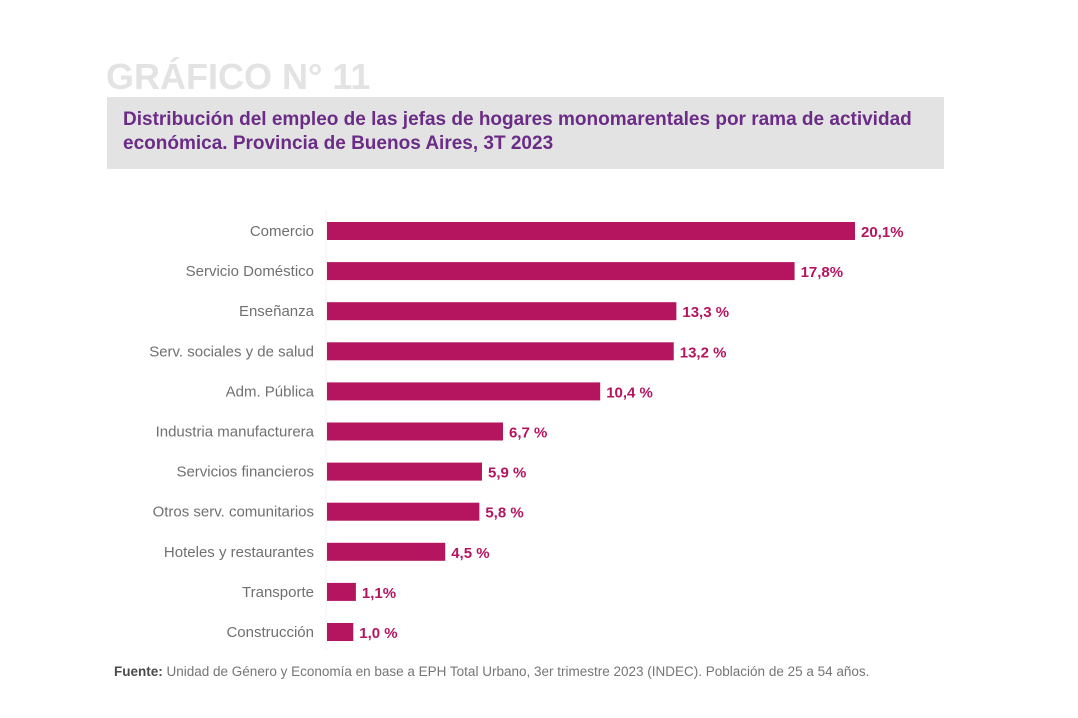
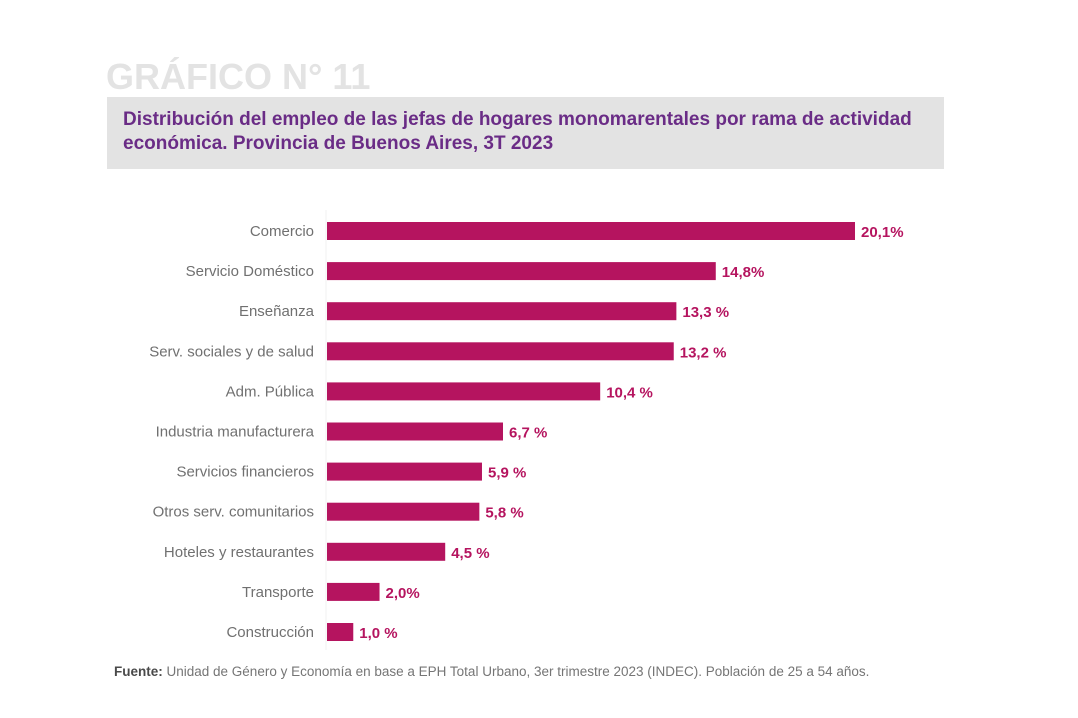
Servicio Doméstico: 17,8% -> 14,8%
Transporte: 1,1% -> 2,0%
